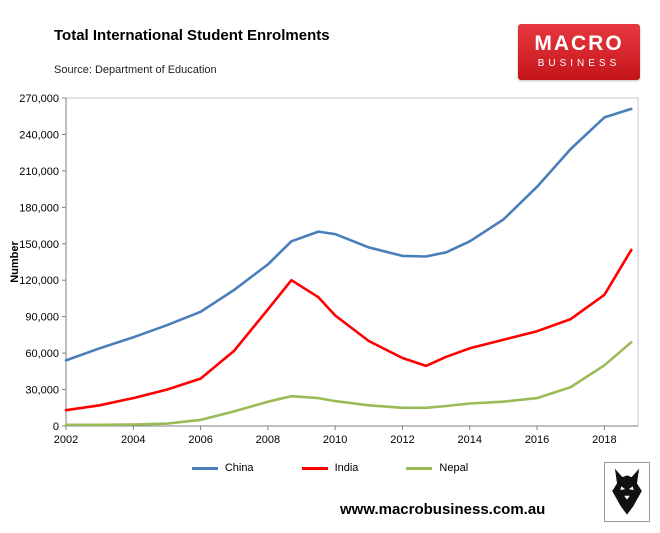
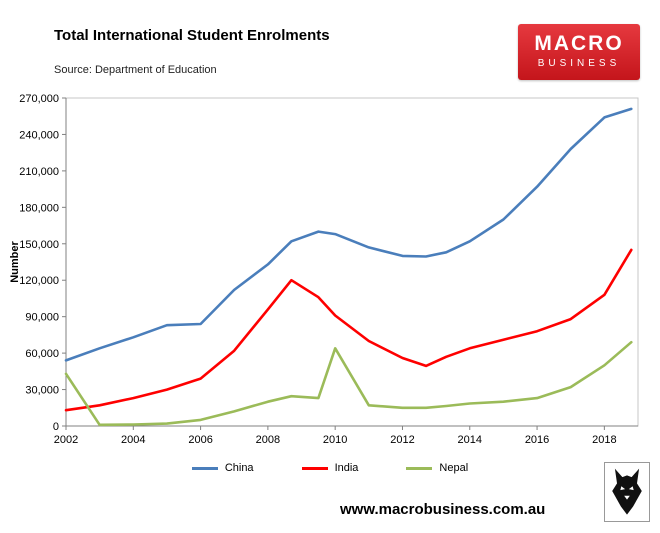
Nepal/2002: 1000 -> 43000
China/2006: 94000 -> 84000
Nepal/2010: 20000 -> 64000
